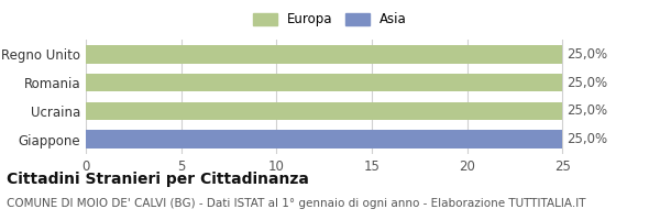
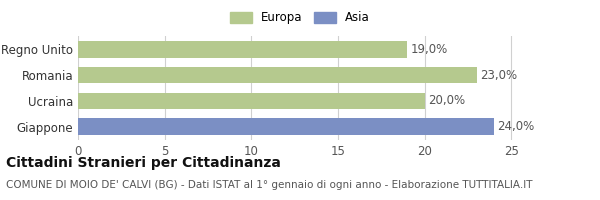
Regno Unito: 25,0% -> 19,0%
Romania: 25,0% -> 23,0%
Ucraina: 25,0% -> 20,0%
Giappone: 25,0% -> 24,0%
